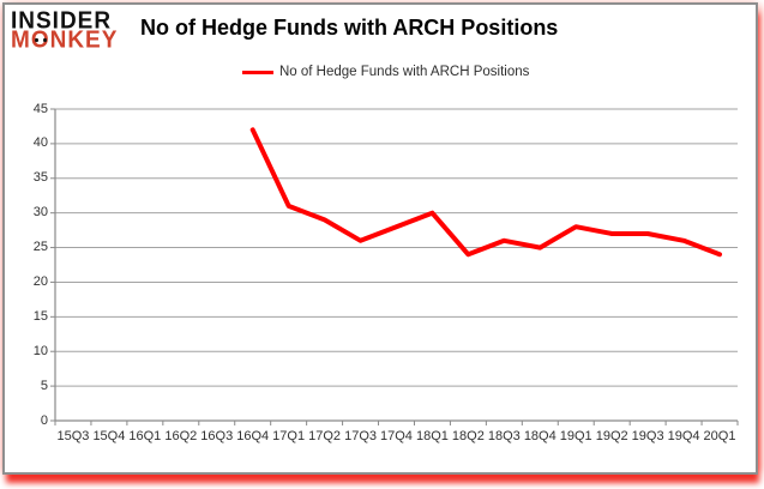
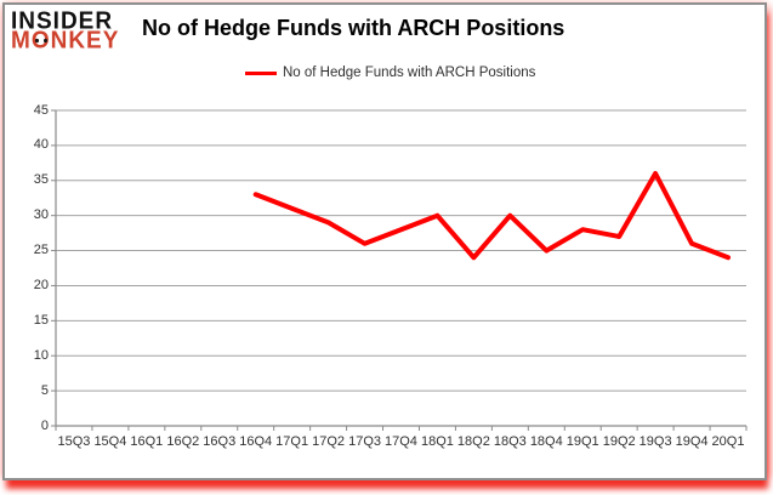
16Q4: 42 -> 33
18Q3: 26 -> 30
19Q3: 27 -> 36
